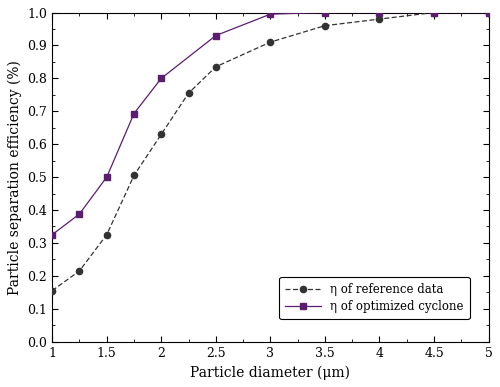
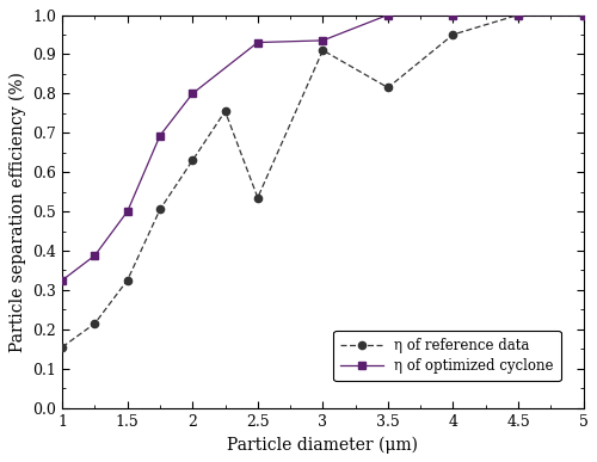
η of reference data/2.5: 0.835 -> 0.535
η of optimized cyclone/3: 0.995 -> 0.935
η of reference data/3.5: 0.960 -> 0.815
η of reference data/4: 0.980 -> 0.950
